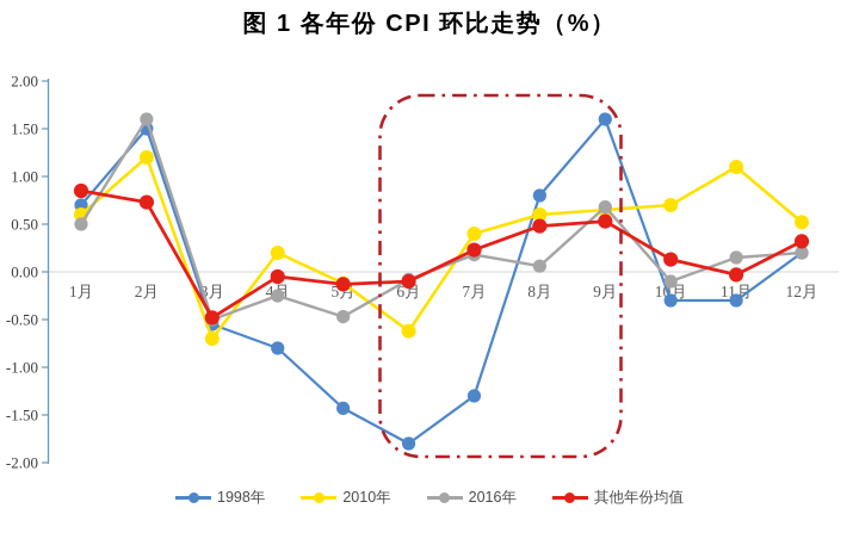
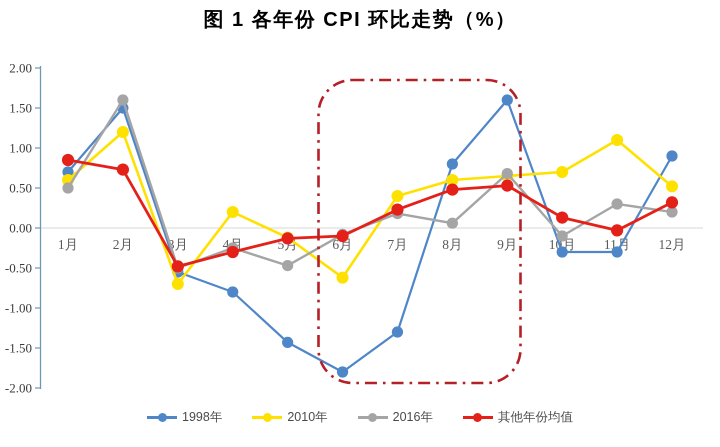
其他年份均值/4月: -0.1 -> -0.3
2016年/11月: 0.1 -> 0.3
1998年/12月: 0.2 -> 0.9
